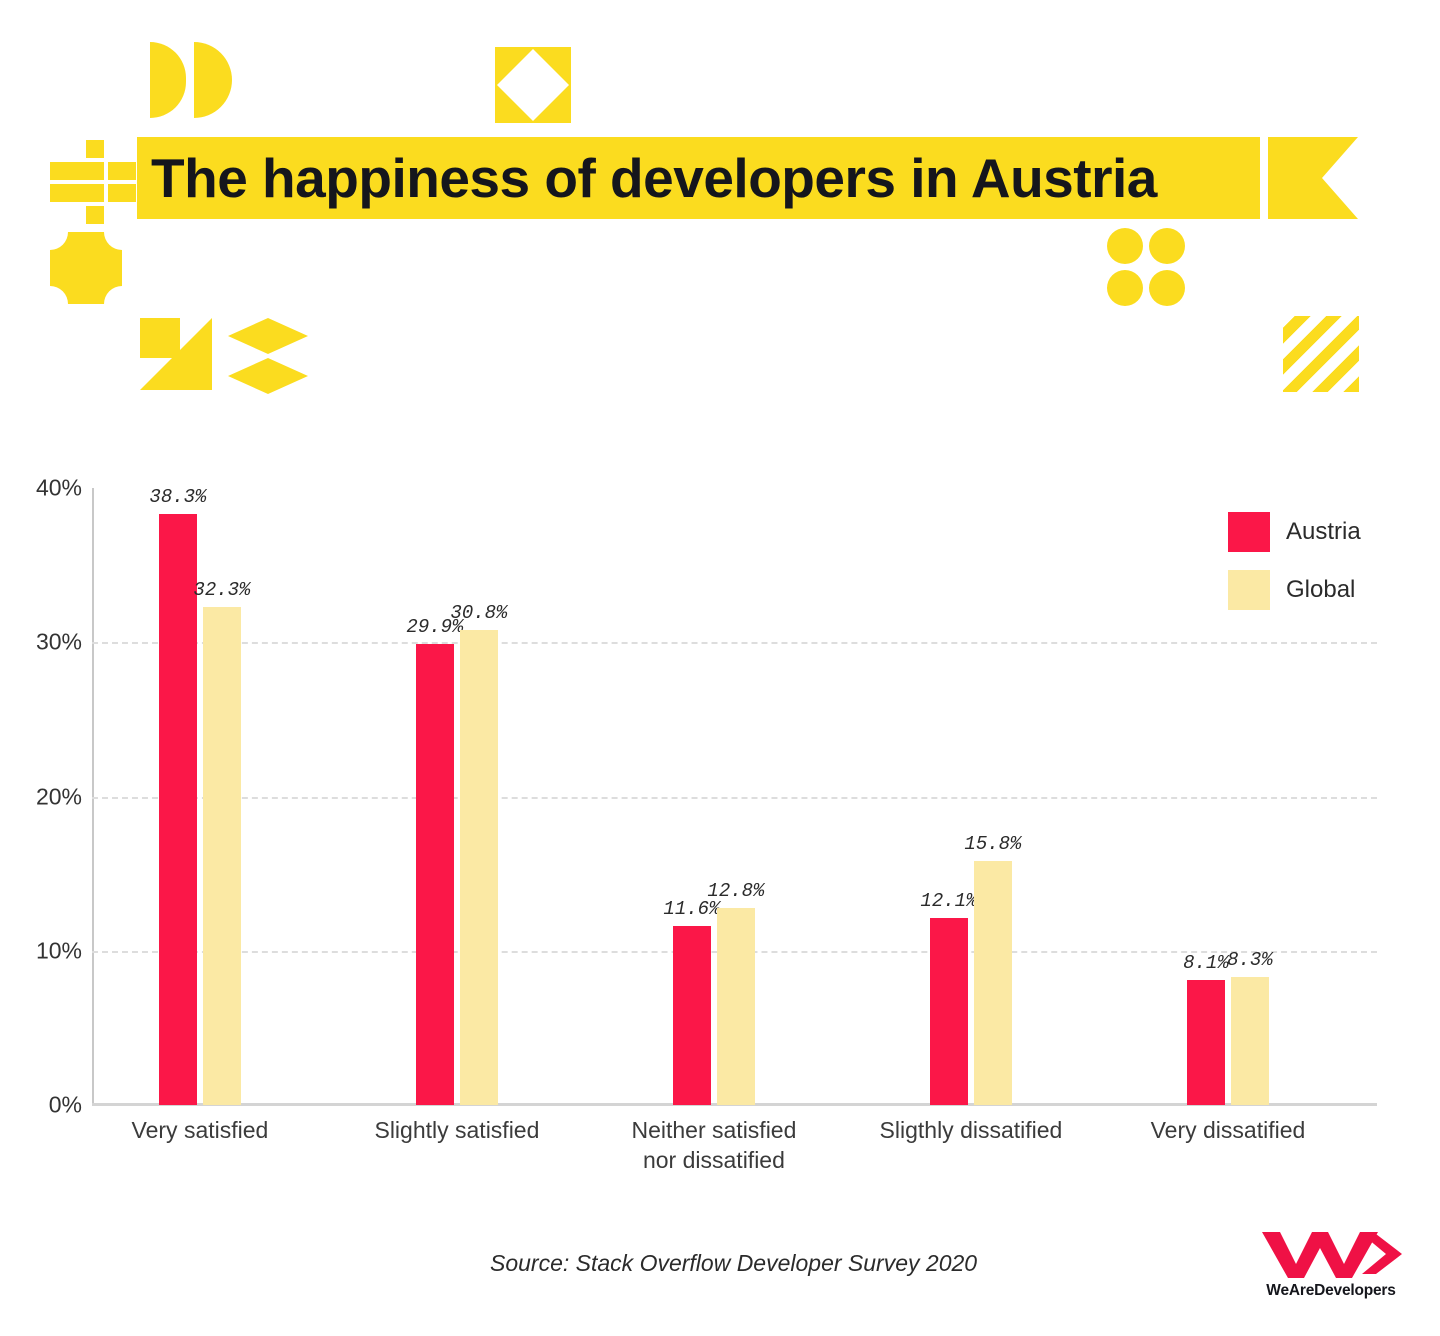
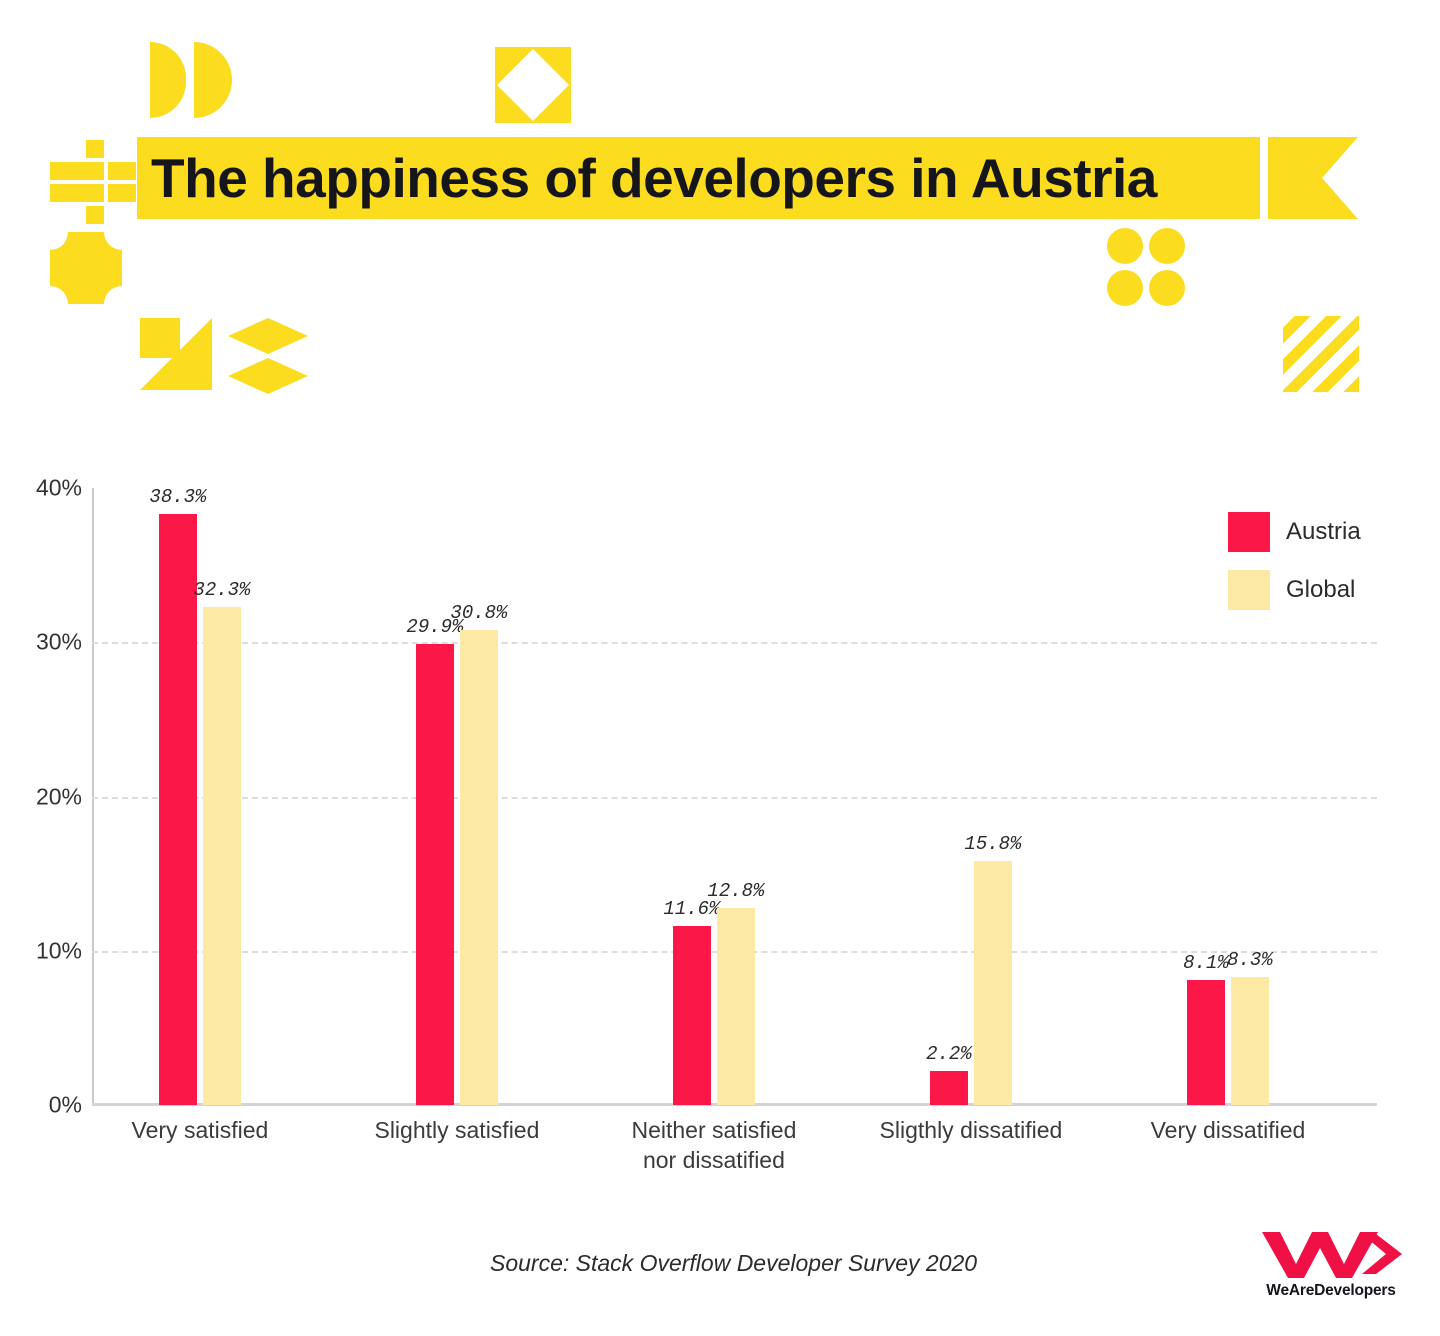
Austria/Sligthly dissatified: 12.1% -> 2.2%
